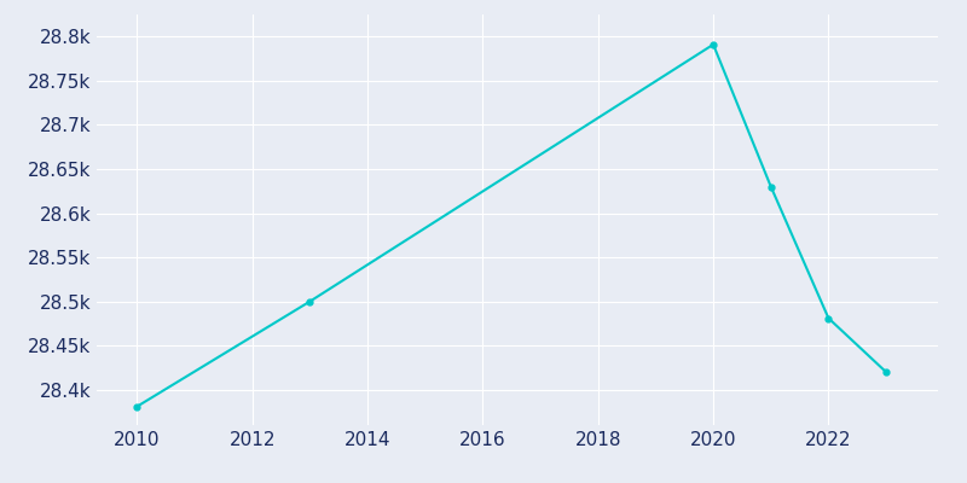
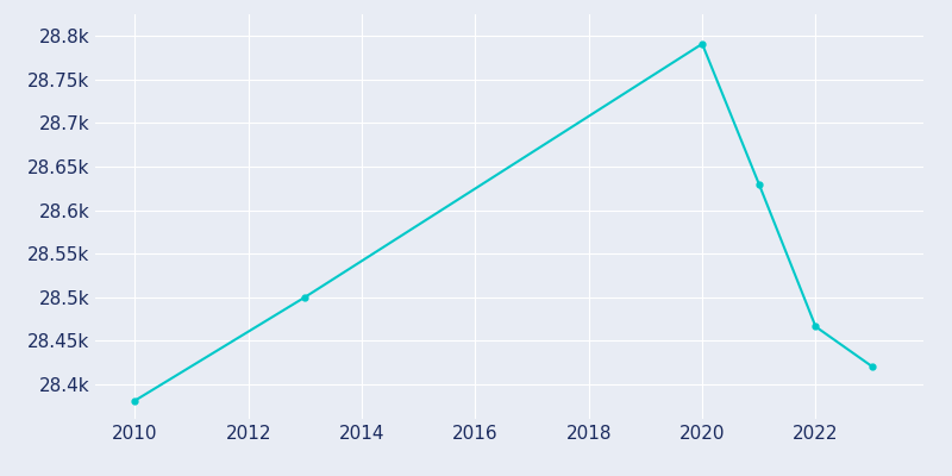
2022: 28.481k -> 28.466k
